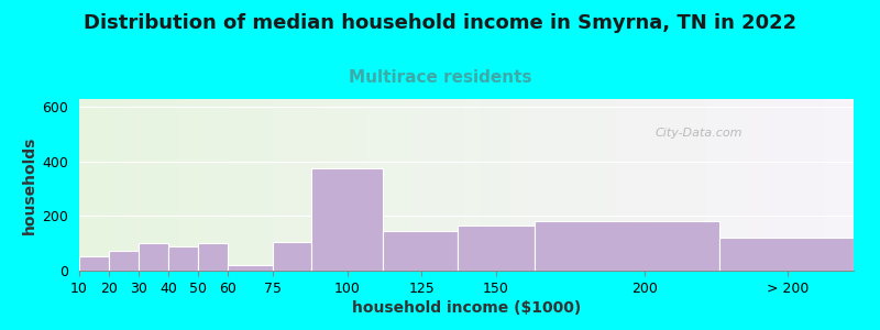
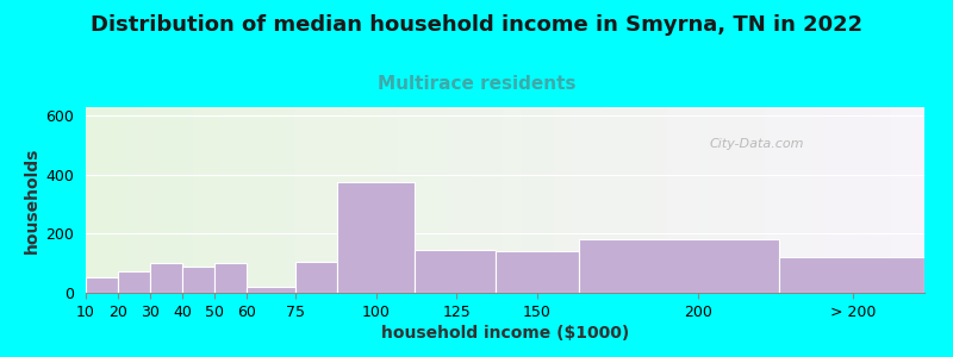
150: 165 -> 140
